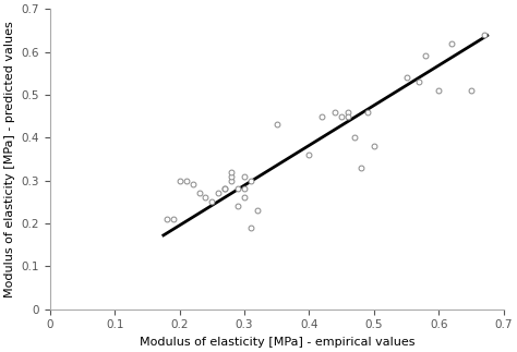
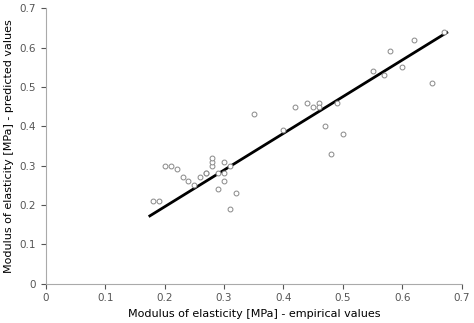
0.4: 0.36 -> 0.39
0.6: 0.51 -> 0.55
